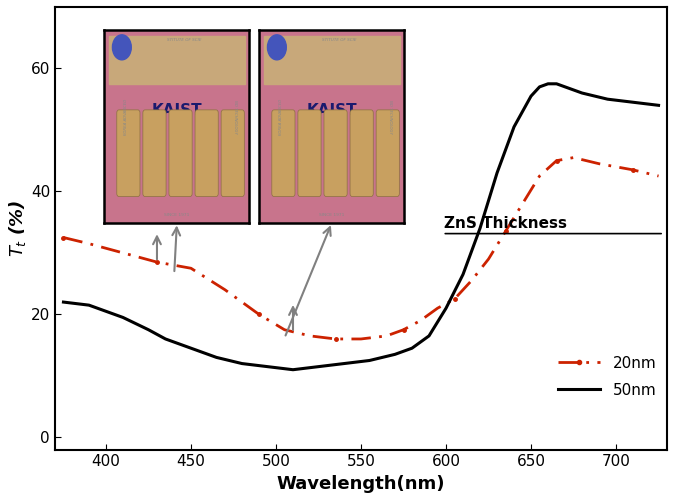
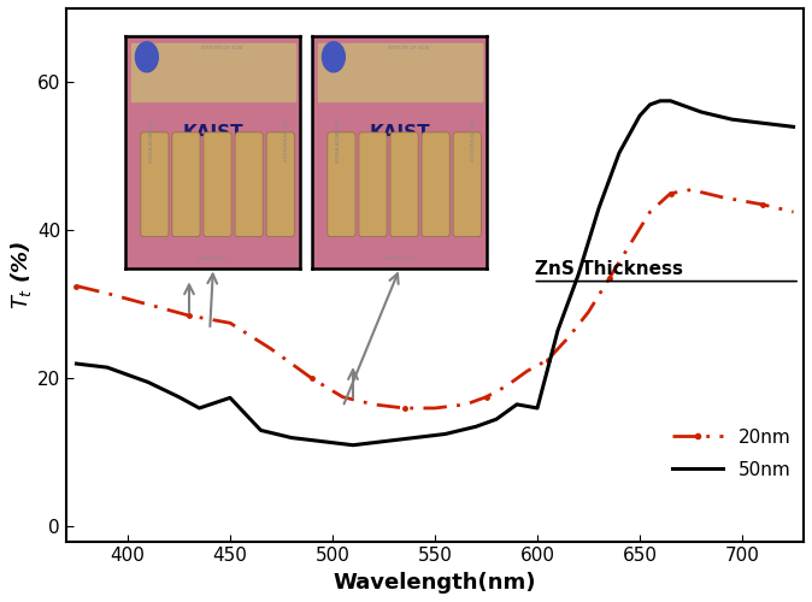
50nm/450: 14.5 -> 17.4
50nm/600: 21.0 -> 16.0
